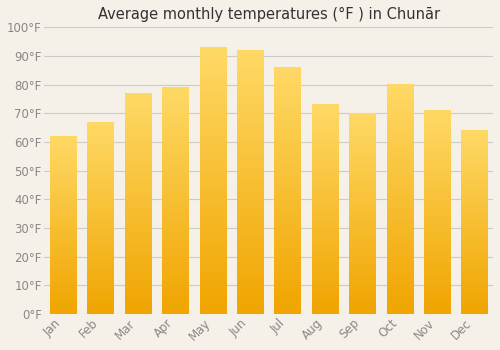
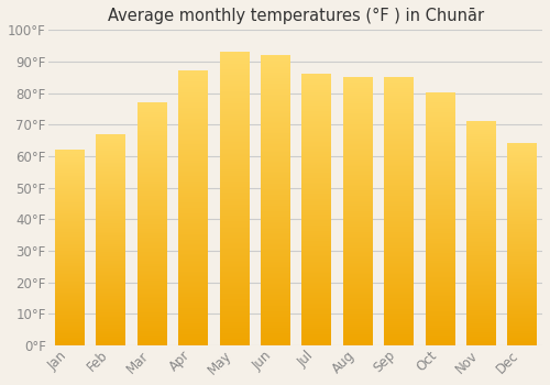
Apr: 79°F -> 87°F
Aug: 73°F -> 85°F
Sep: 70°F -> 85°F
